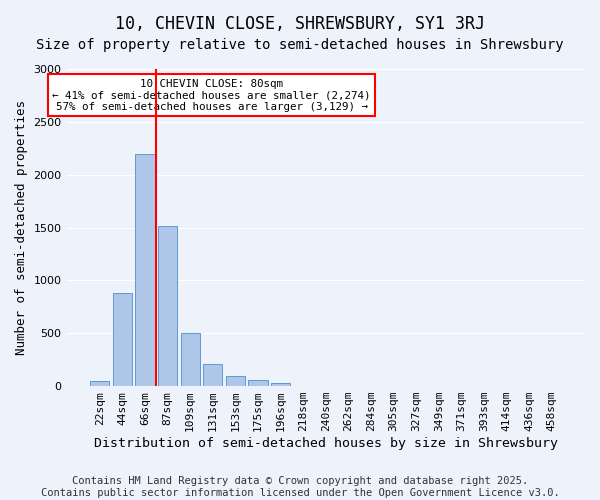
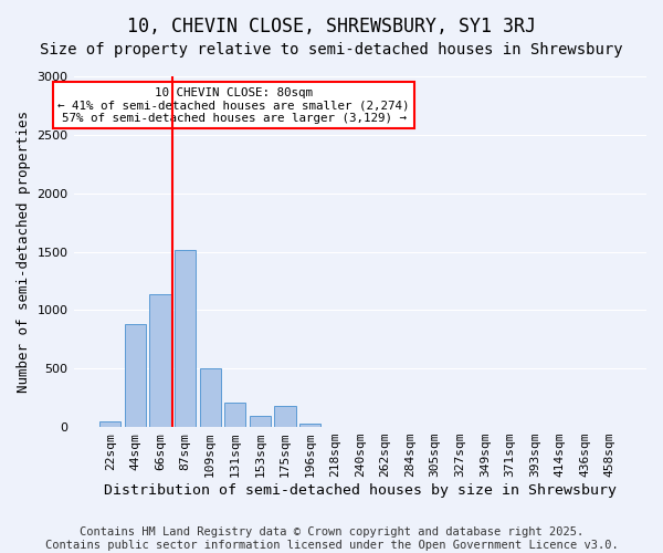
66sqm: 2200 -> 1140
175sqm: 60 -> 180
